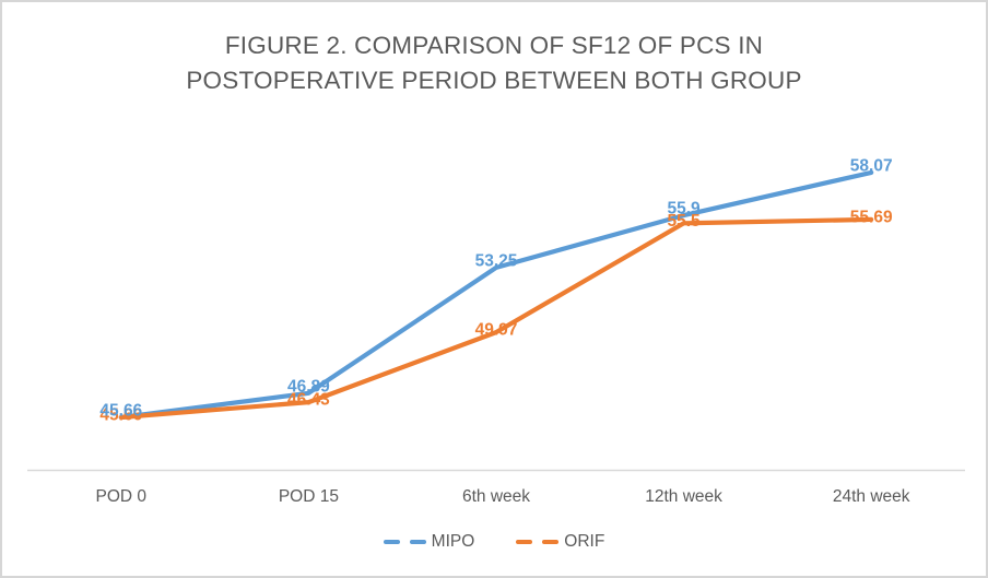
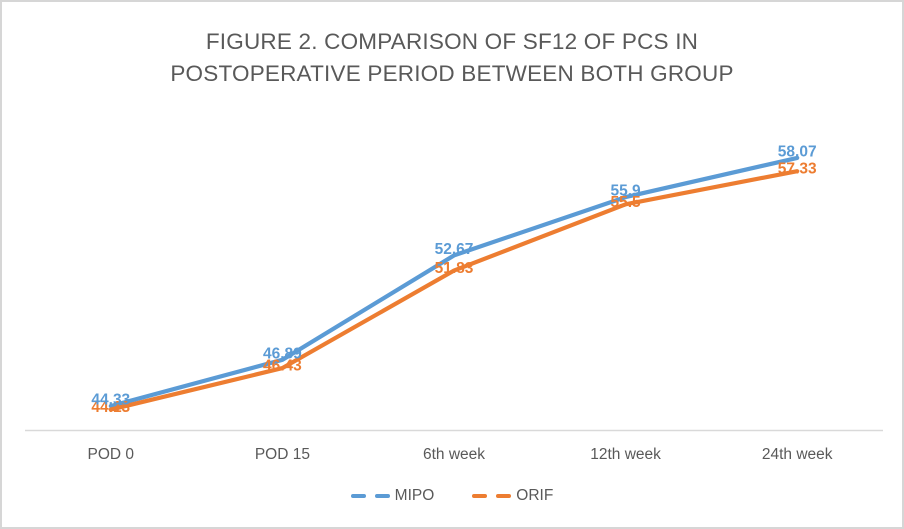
MIPO/POD 0: 45.66 -> 44.33
ORIF/POD 0: 45.66 -> 44.13
MIPO/6th week: 53.25 -> 52.67
ORIF/6th week: 49.97 -> 51.83
ORIF/24th week: 55.69 -> 57.33
